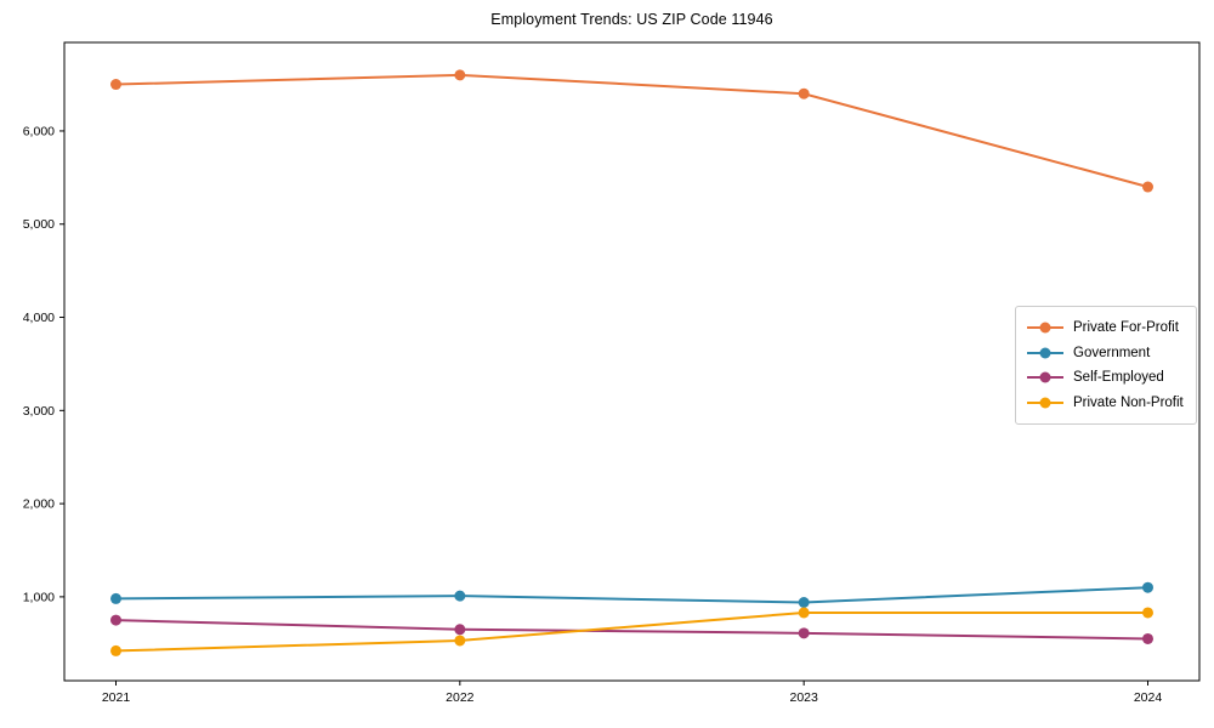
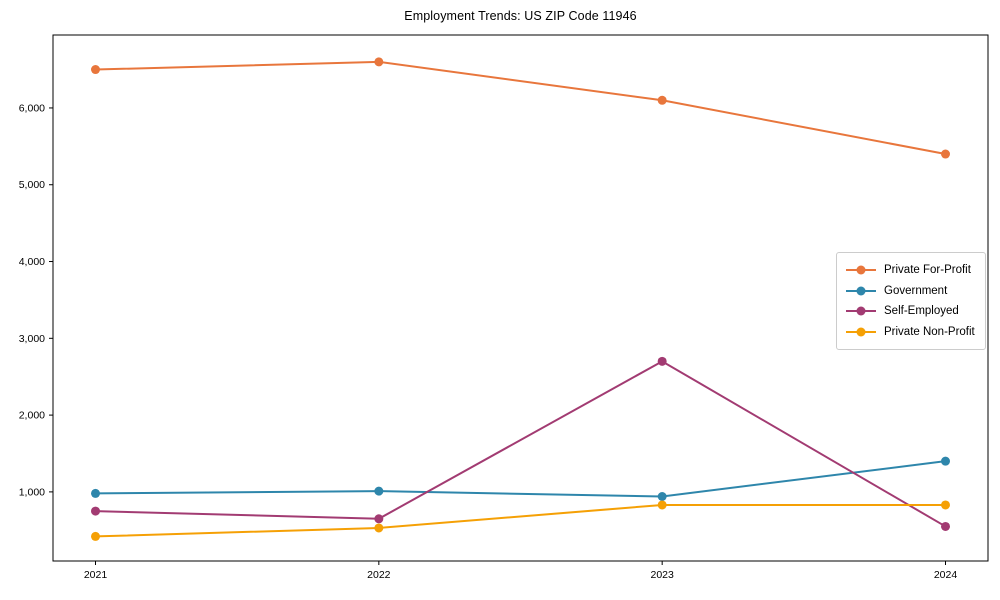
Private For-Profit/2023: 6400 -> 6100
Self-Employed/2023: 600 -> 2700
Government/2024: 1100 -> 1400
